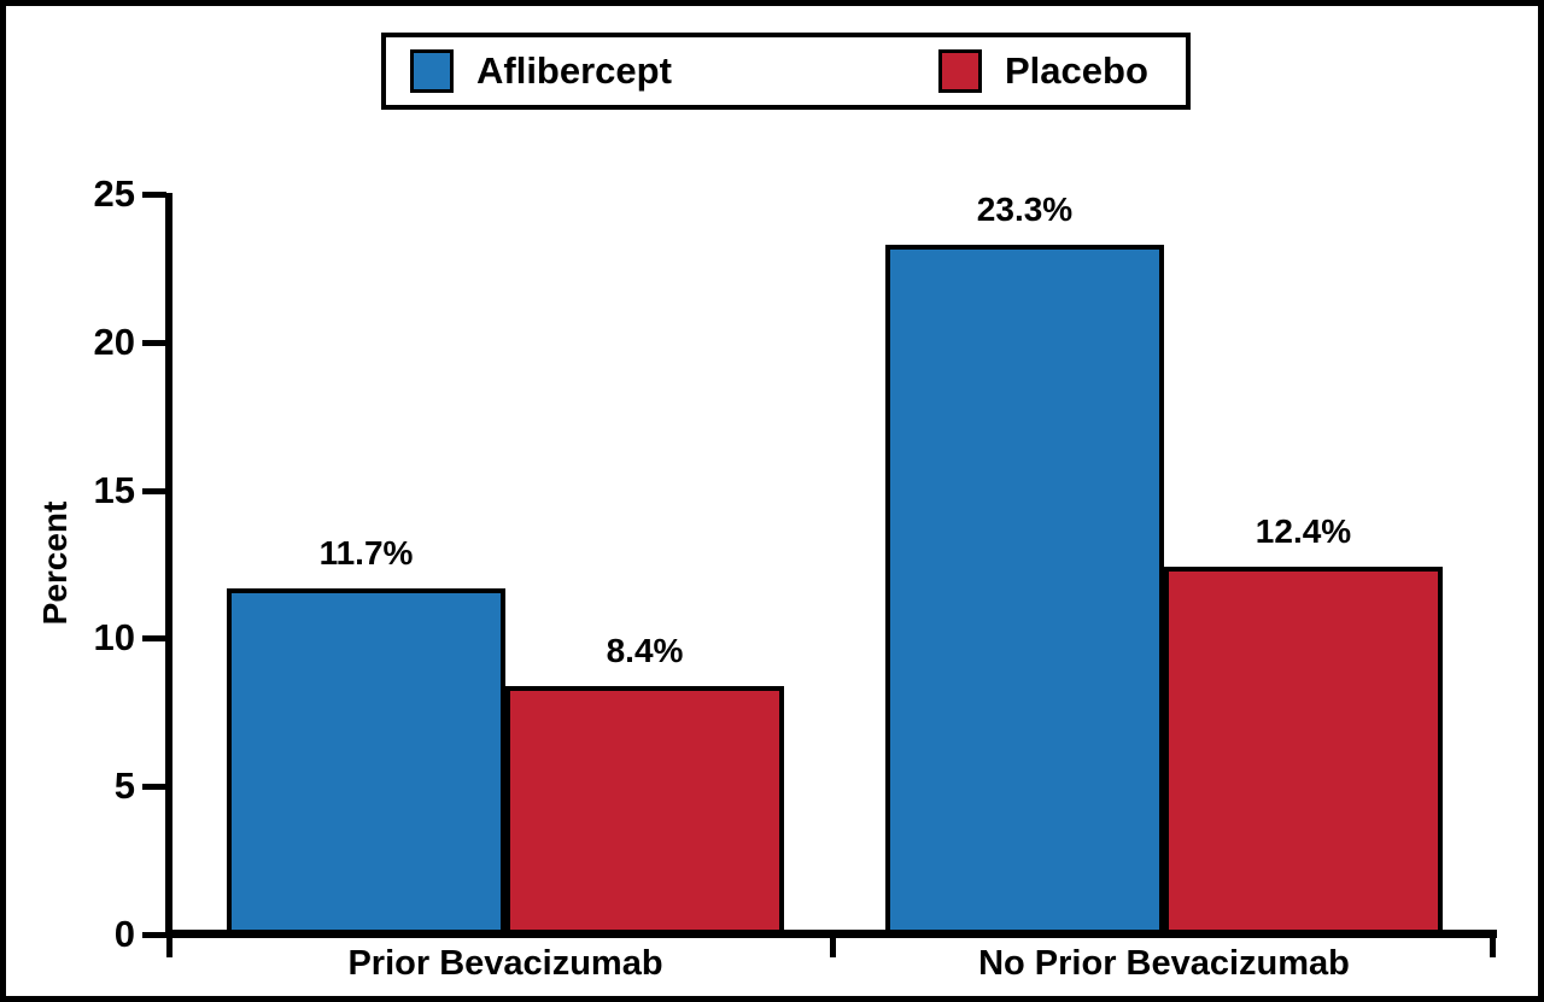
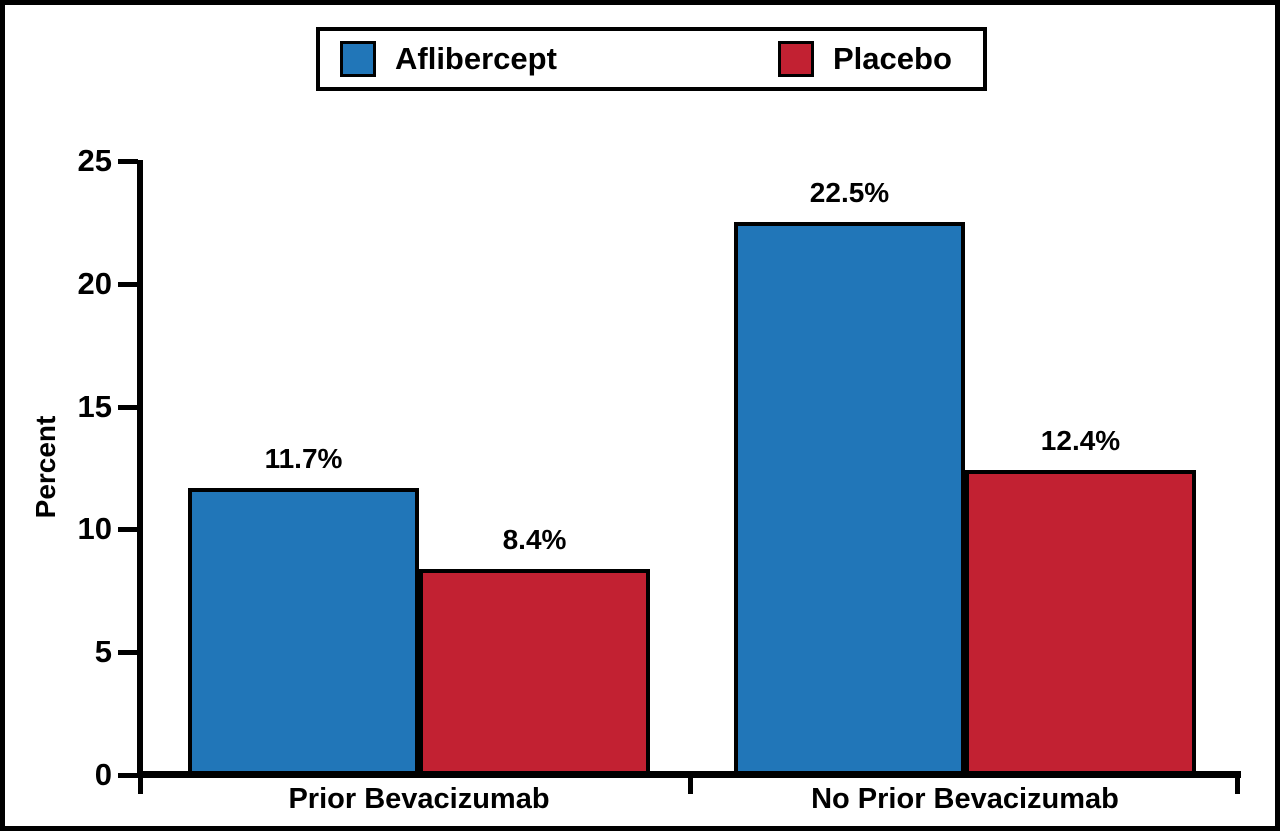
Aflibercept/No Prior Bevacizumab: 23.3% -> 22.5%
